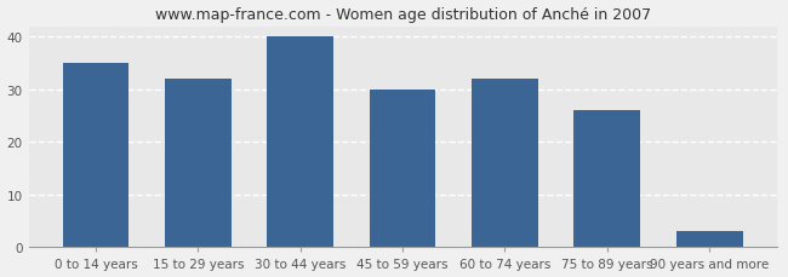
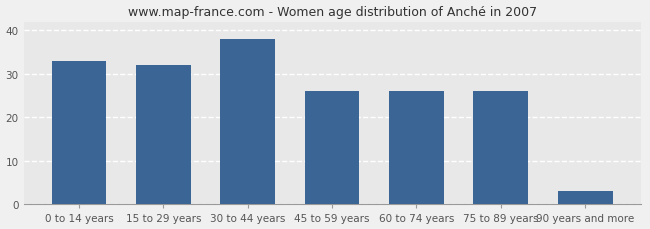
0 to 14 years: 35 -> 33
30 to 44 years: 40 -> 38
45 to 59 years: 30 -> 26
60 to 74 years: 32 -> 26
